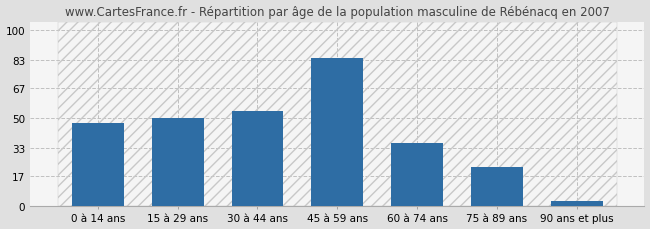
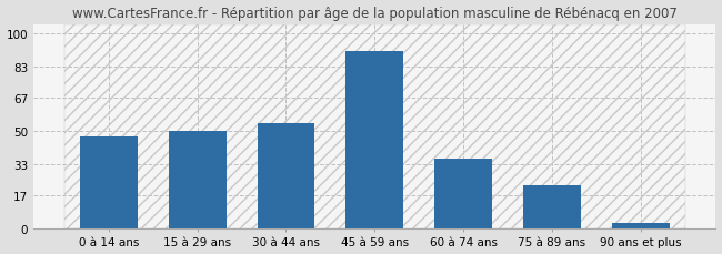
45 à 59 ans: 84 -> 91
